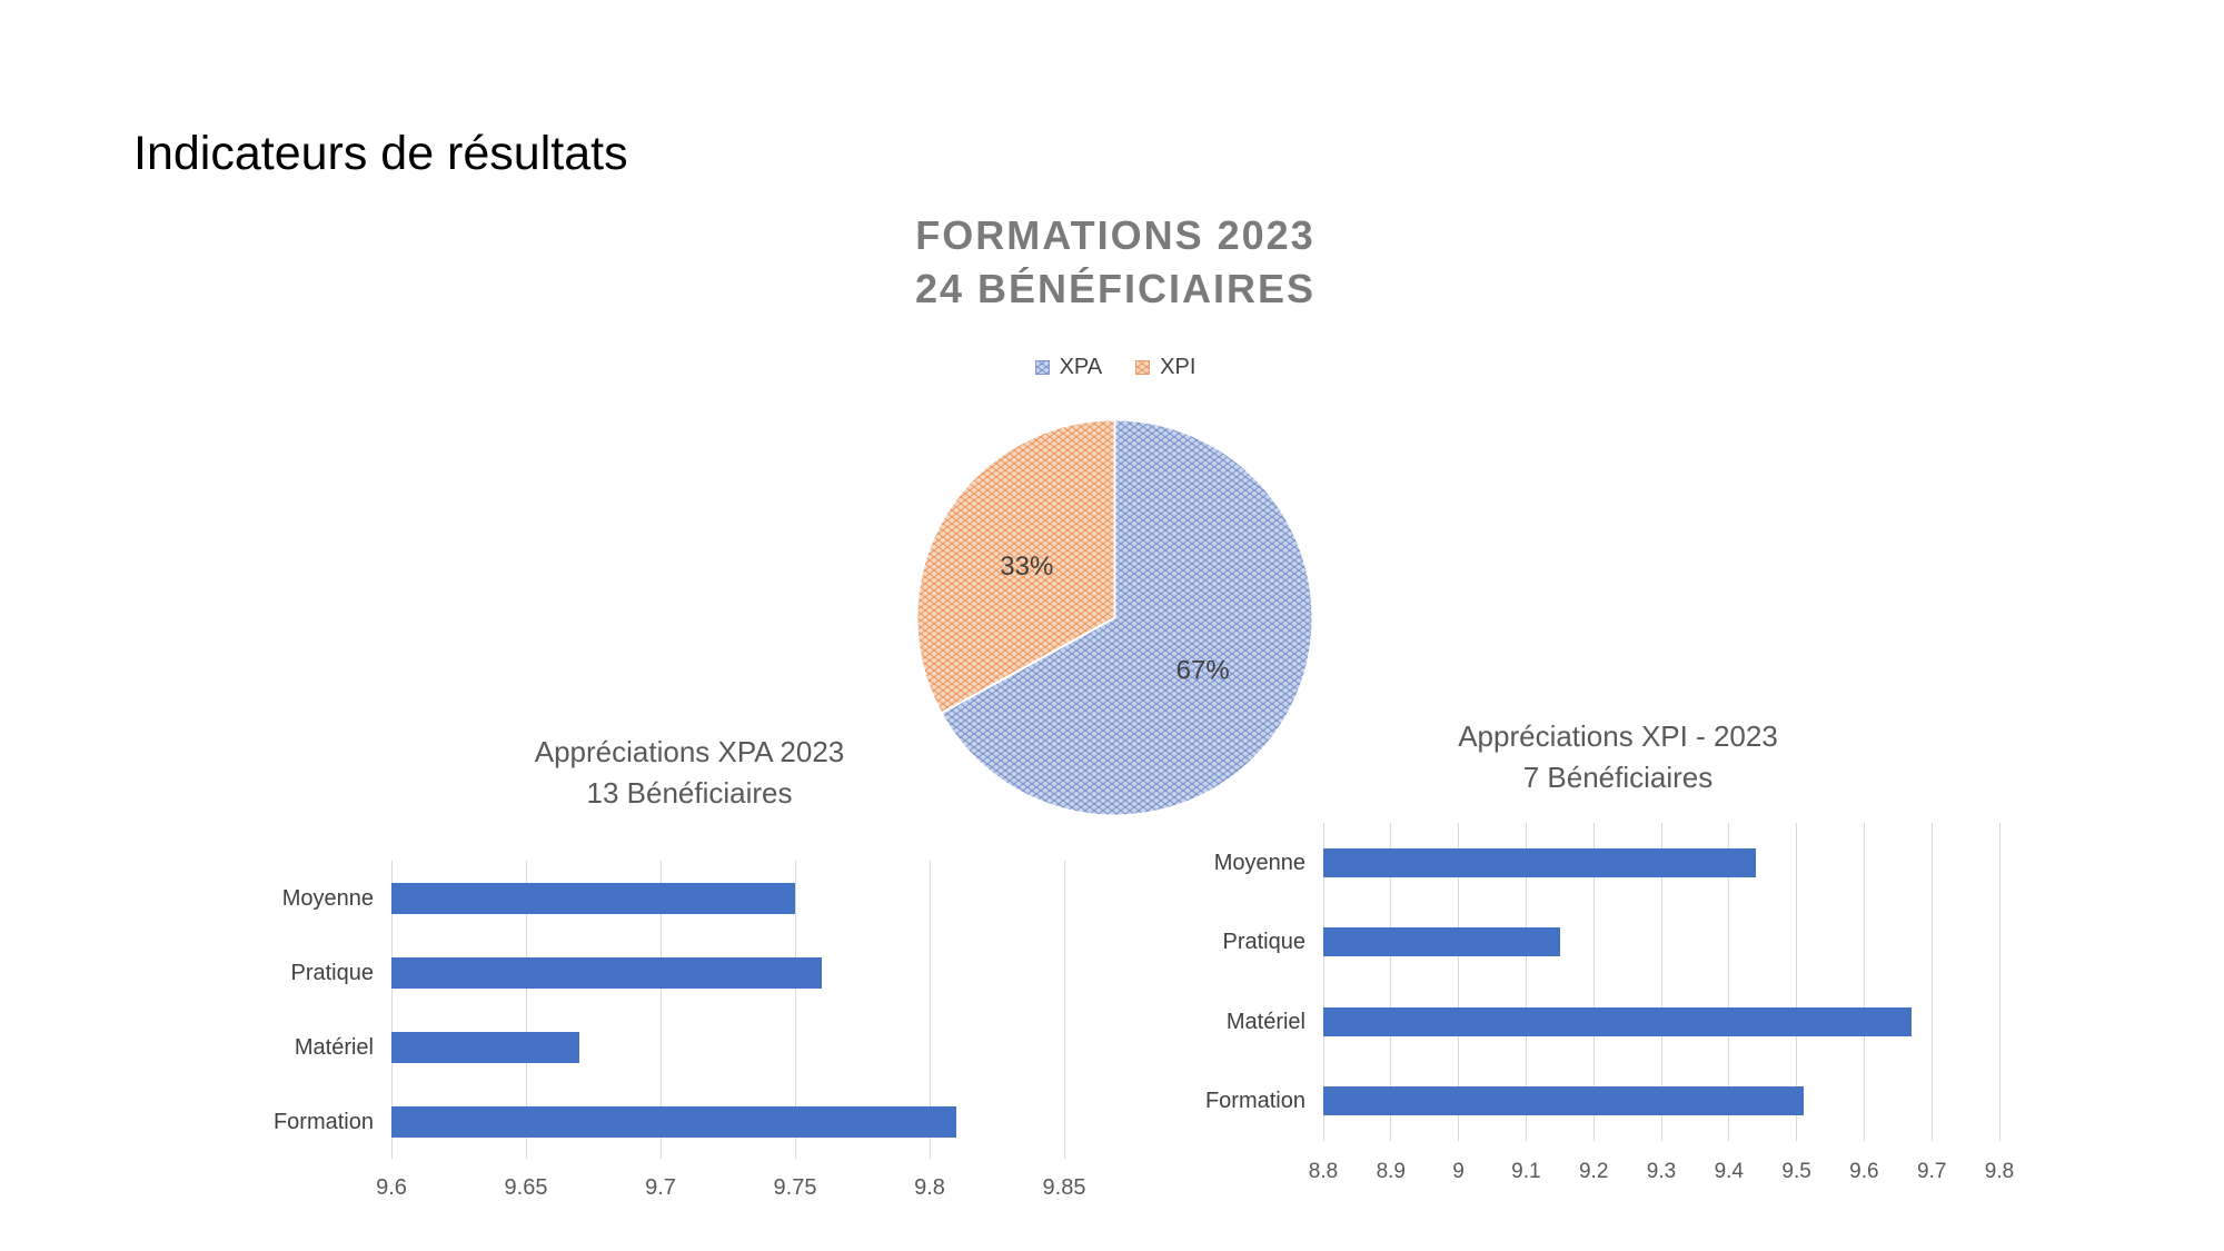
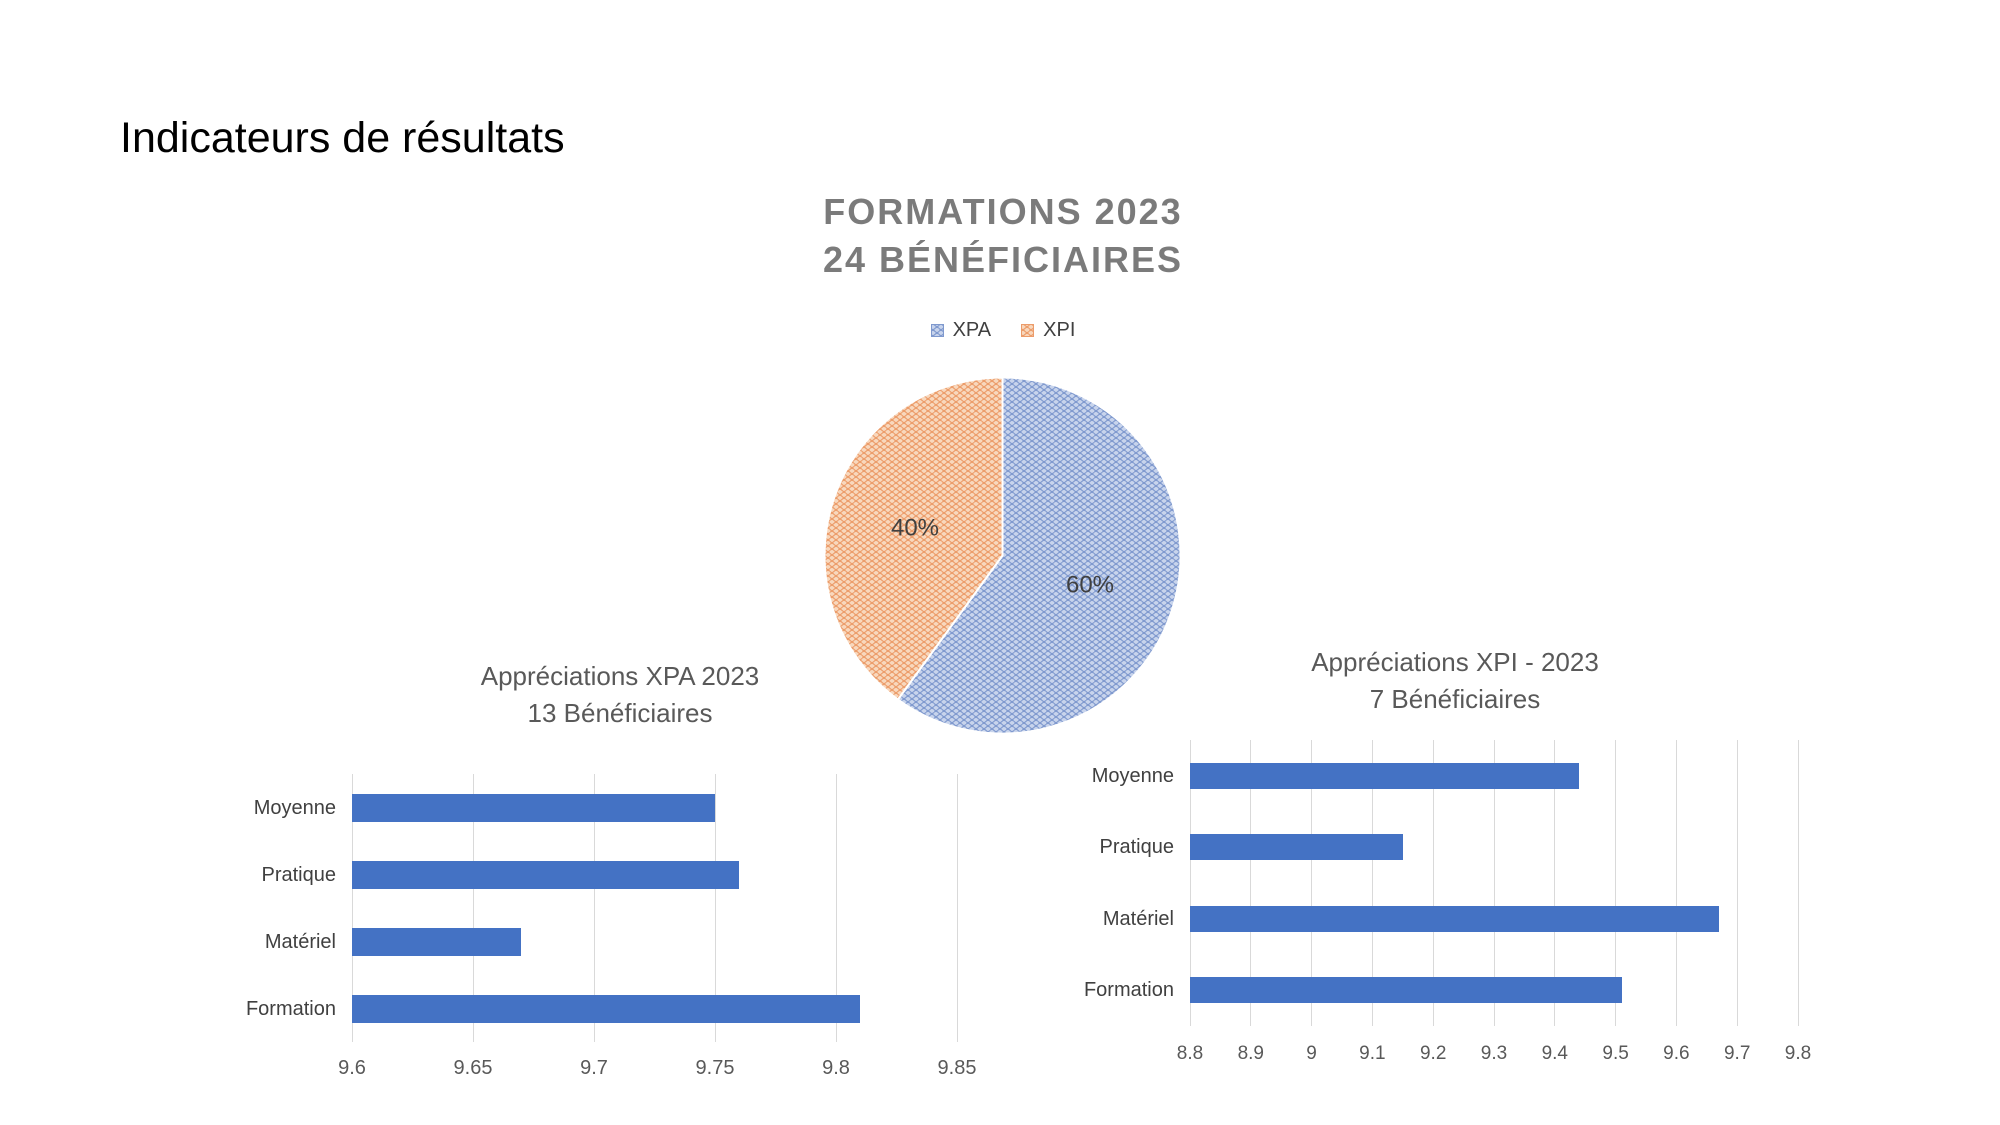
FORMATIONS 2023/XPA: 67% -> 60%
FORMATIONS 2023/XPI: 33% -> 40%
